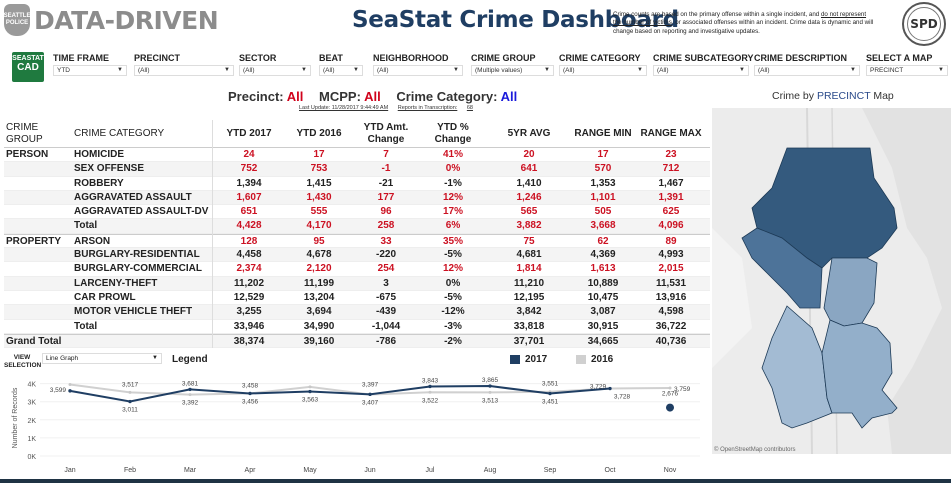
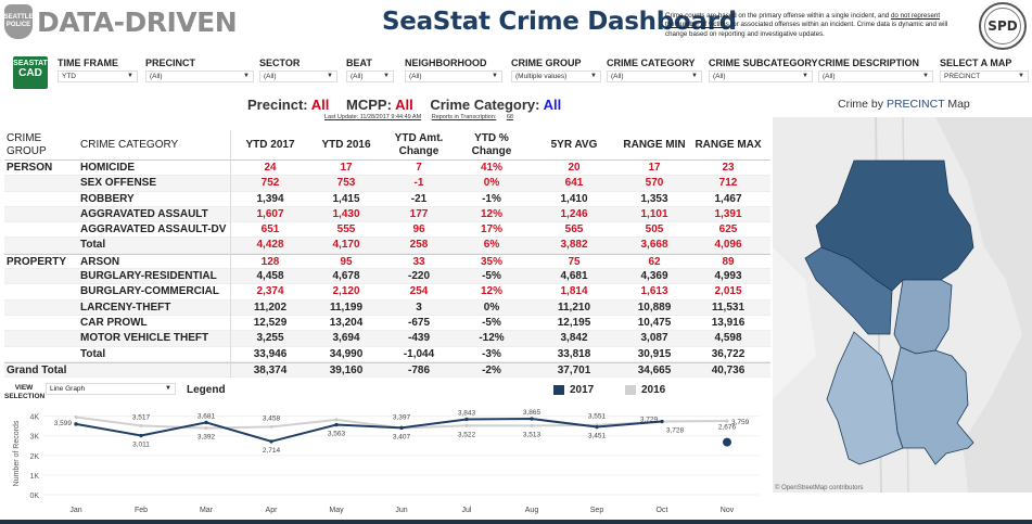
2017/Apr: 3,456 -> 2,714
